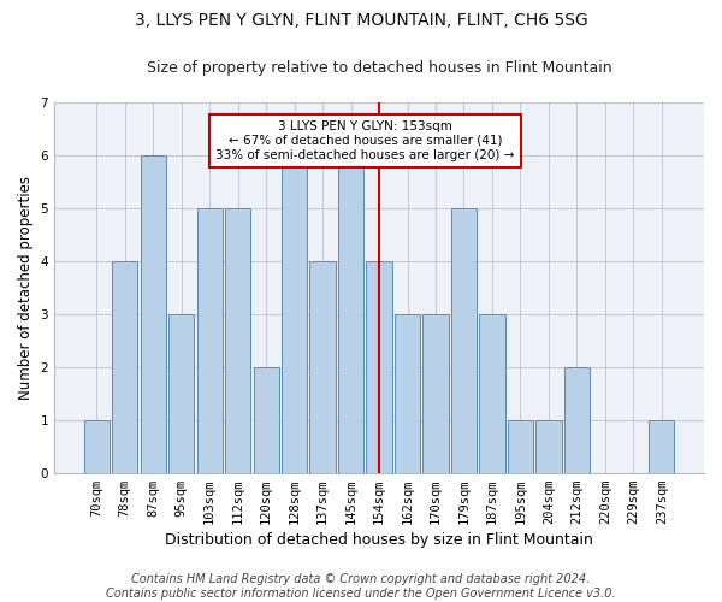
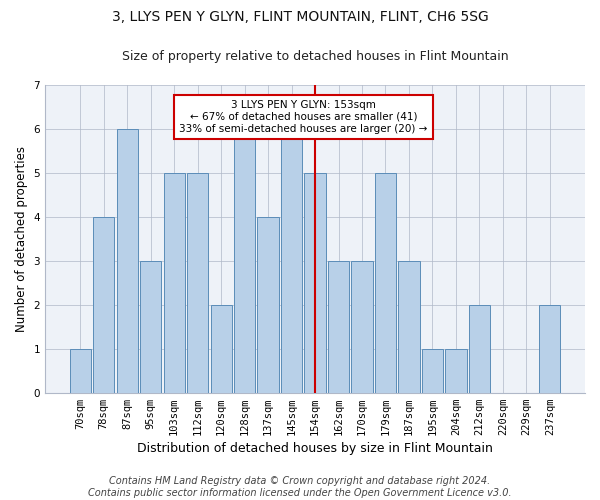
154sqm: 4 -> 5
237sqm: 1 -> 2
